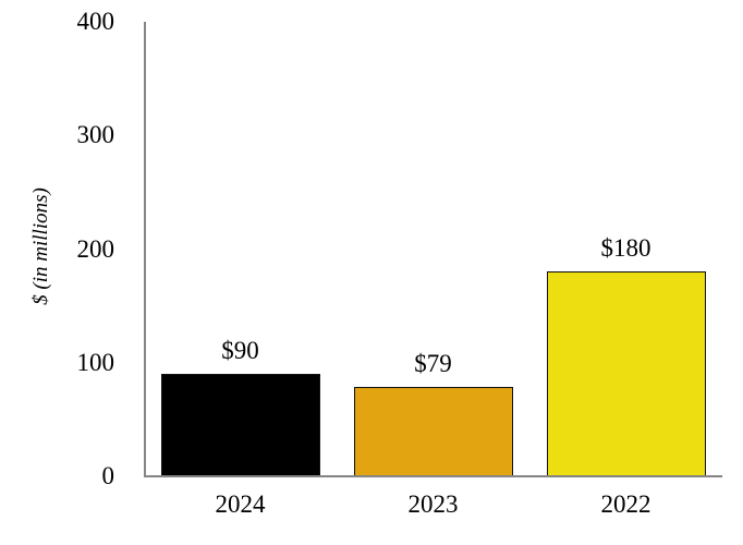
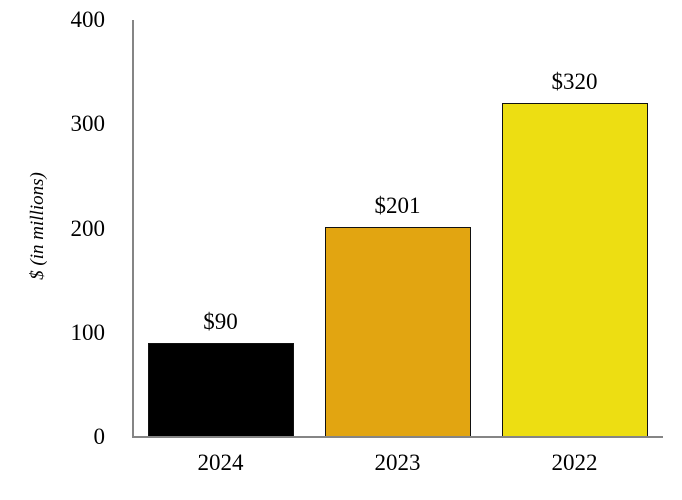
2023: $79 -> $201
2022: $180 -> $320
